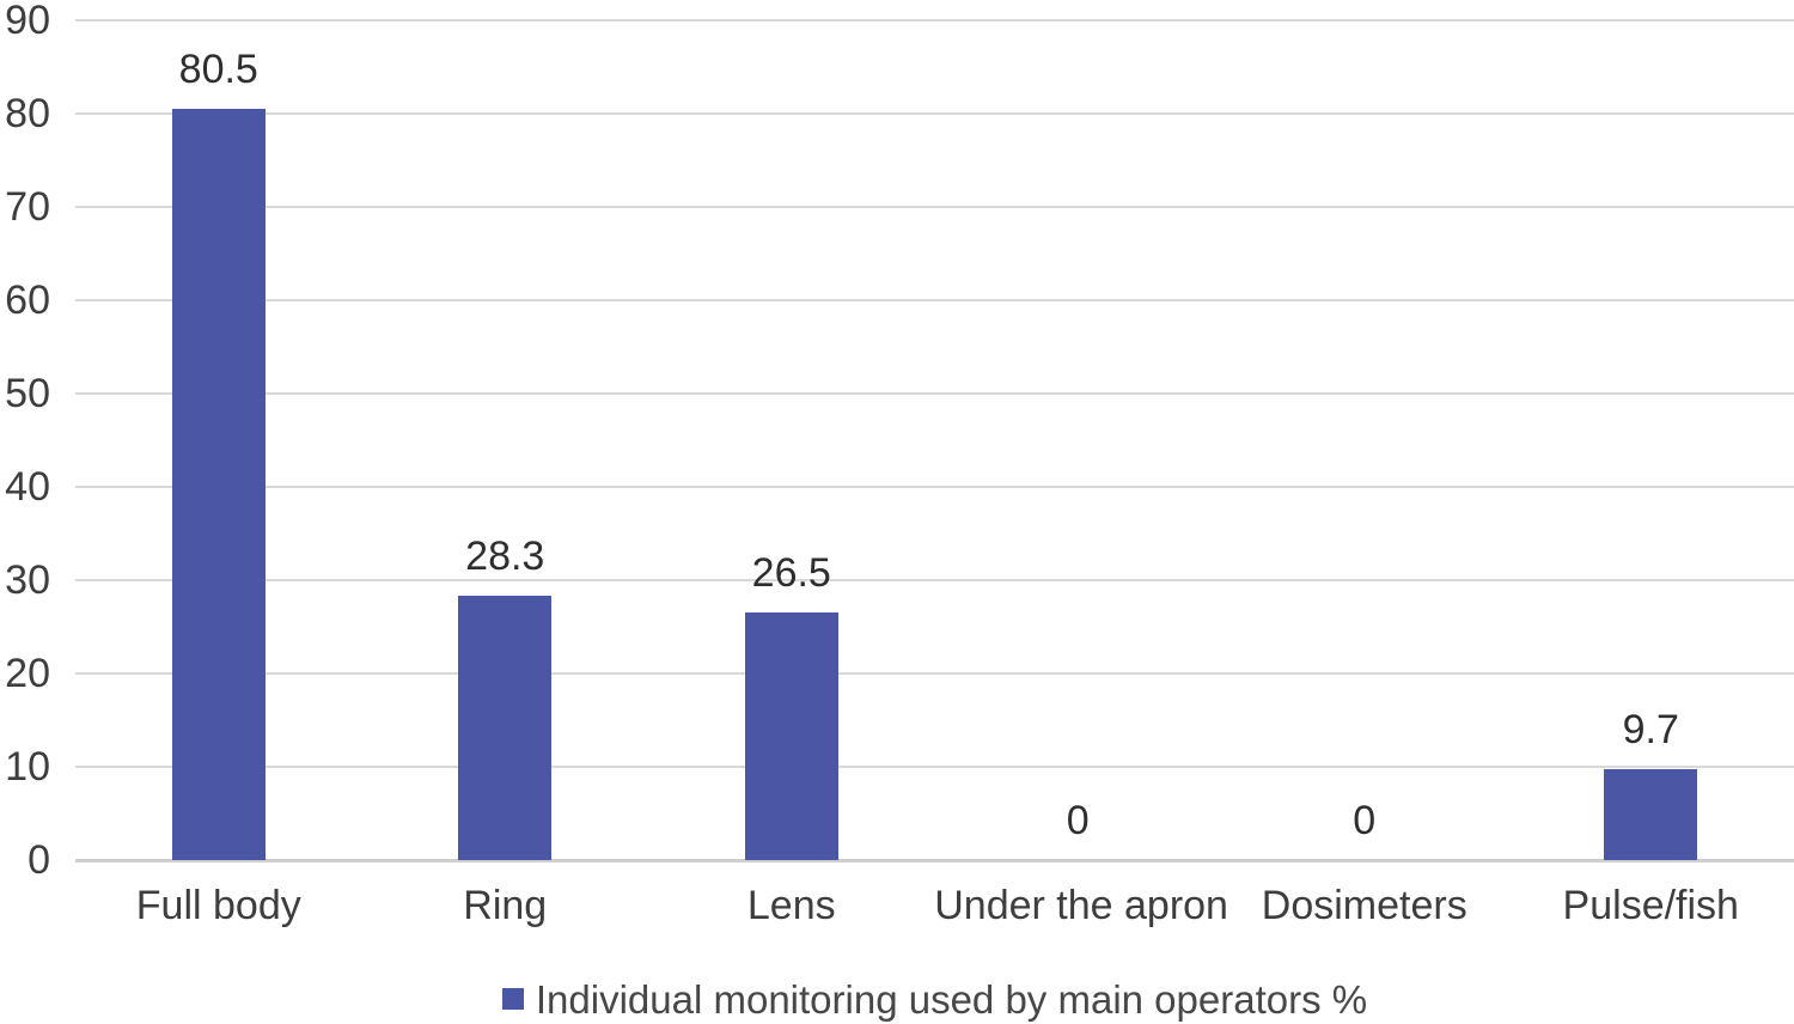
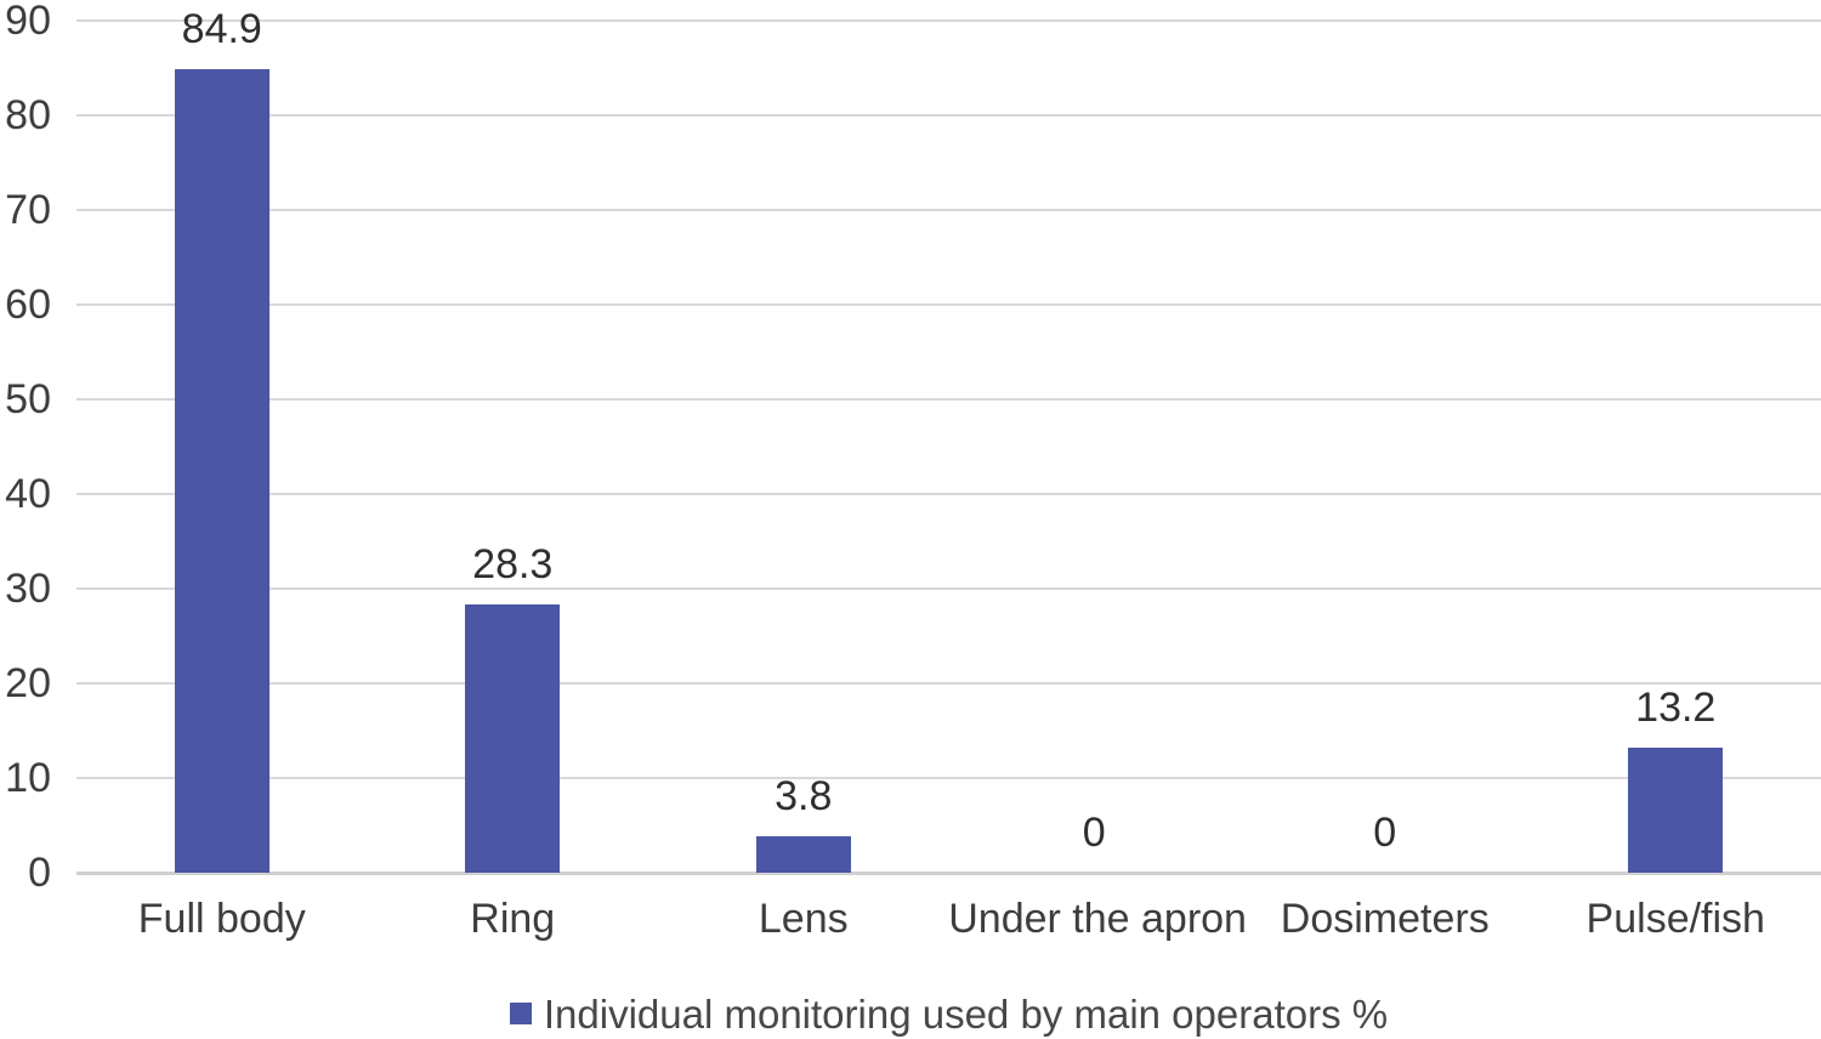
Full body: 80.5 -> 84.9
Lens: 26.5 -> 3.8
Pulse/fish: 9.7 -> 13.2
